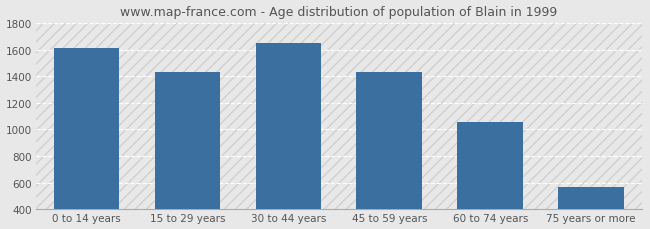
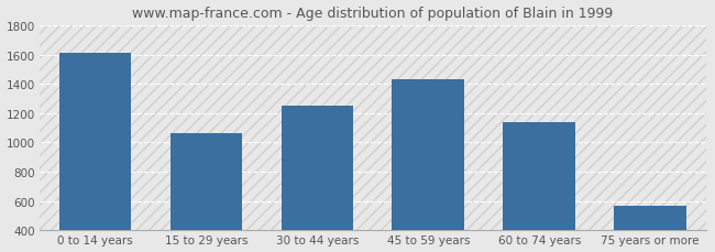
15 to 29 years: 1430 -> 1060
30 to 44 years: 1650 -> 1250
60 to 74 years: 1060 -> 1140
